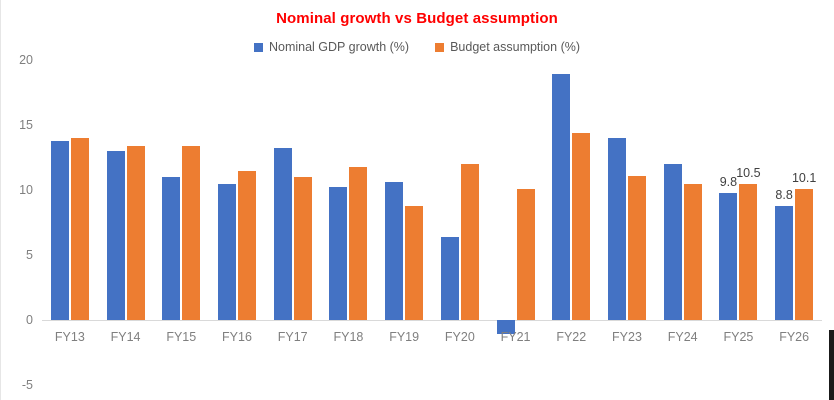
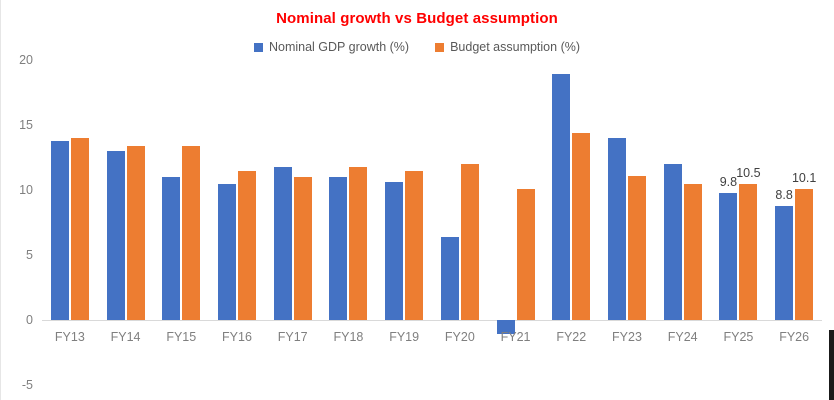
Nominal GDP growth (%)/FY17: 13.2 -> 11.8
Nominal GDP growth (%)/FY18: 10.2 -> 11.0
Budget assumption (%)/FY19: 8.8 -> 11.5
